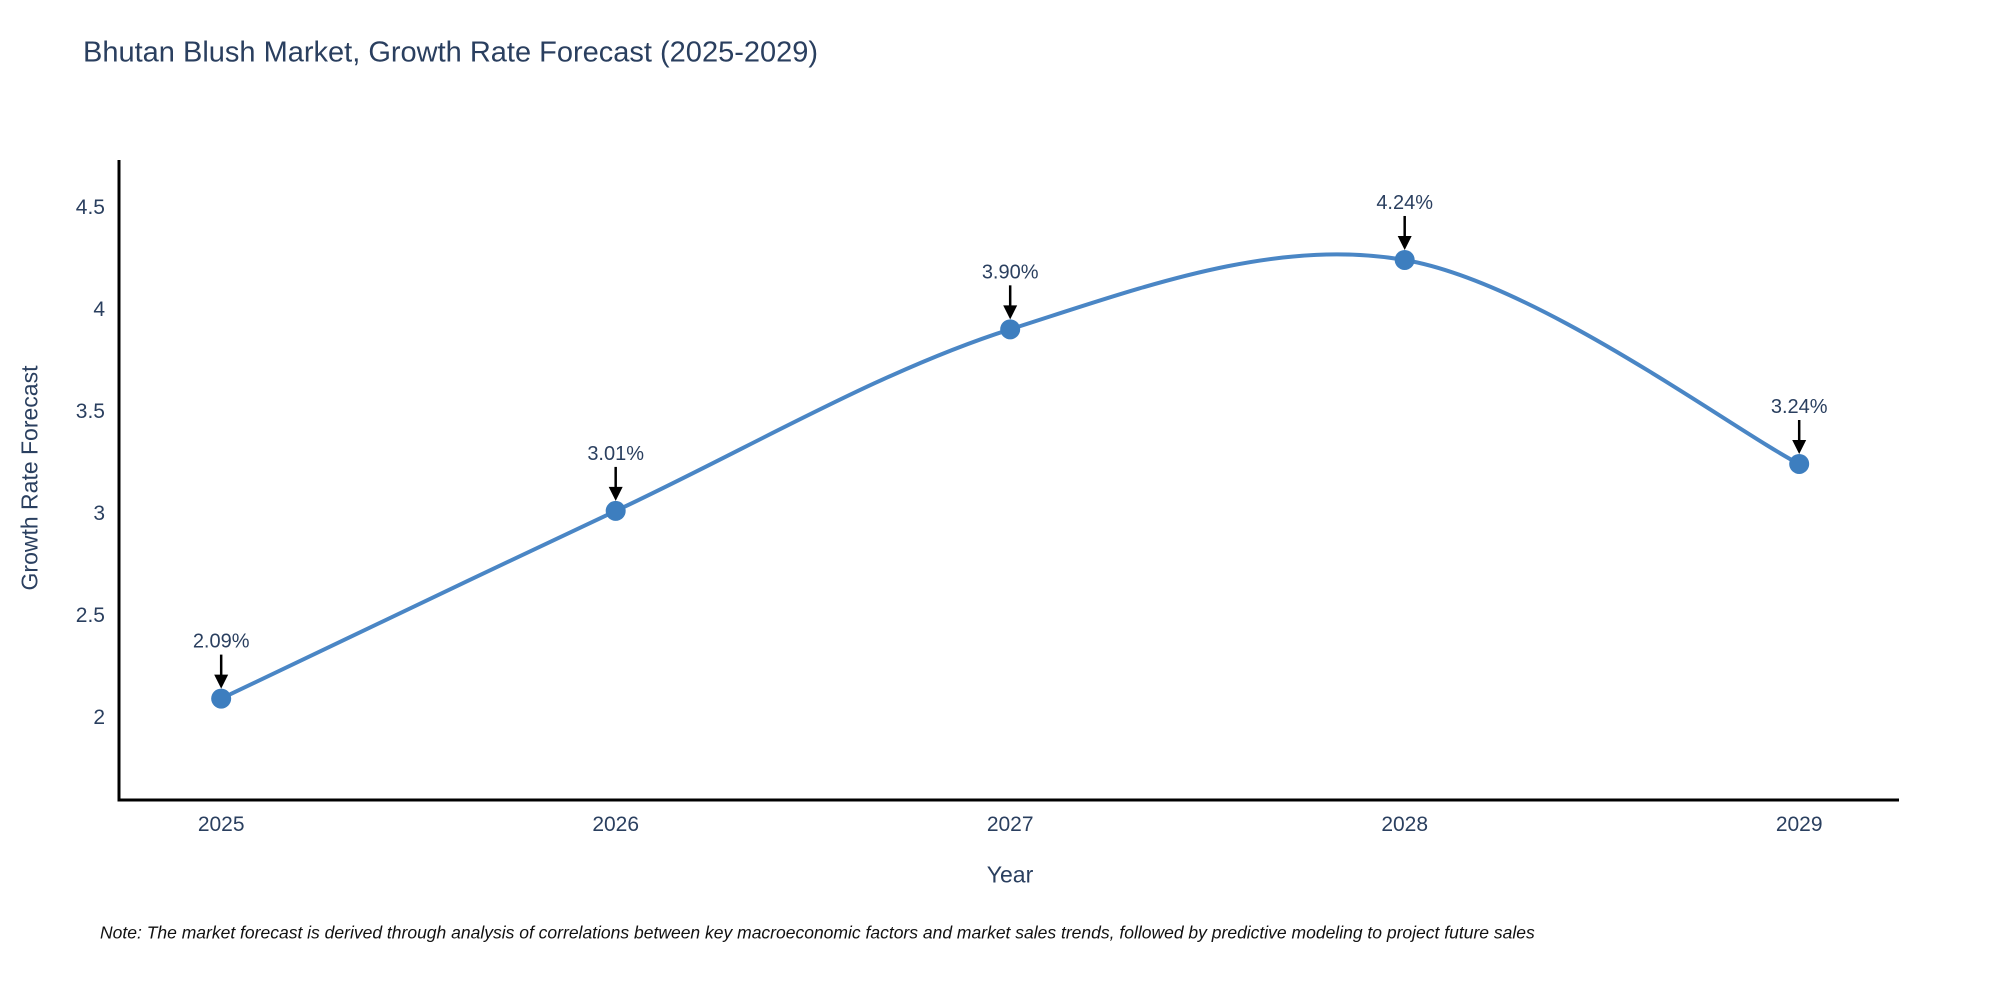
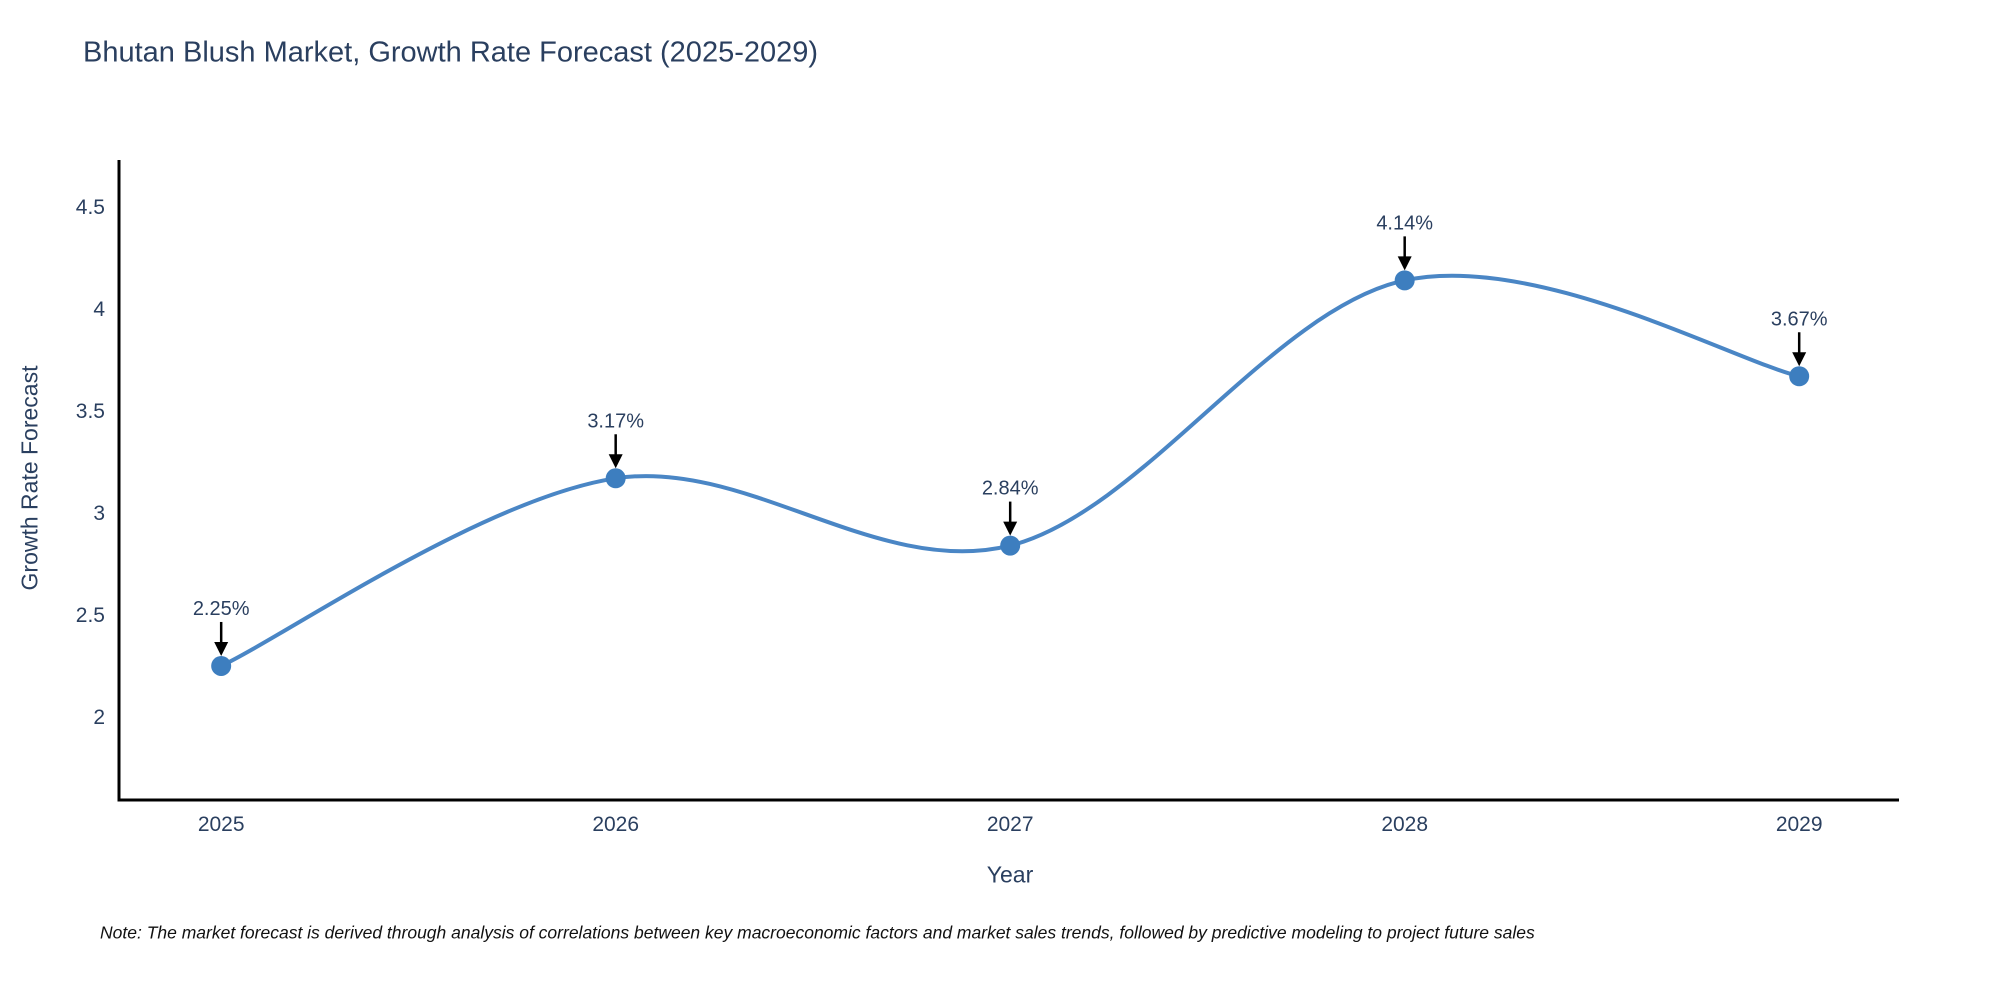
2025: 2.09% -> 2.25%
2026: 3.01% -> 3.17%
2027: 3.90% -> 2.84%
2028: 4.24% -> 4.14%
2029: 3.24% -> 3.67%
